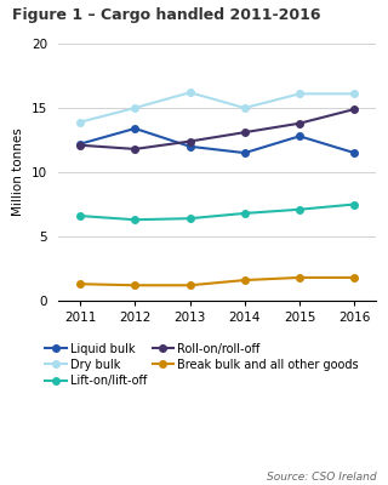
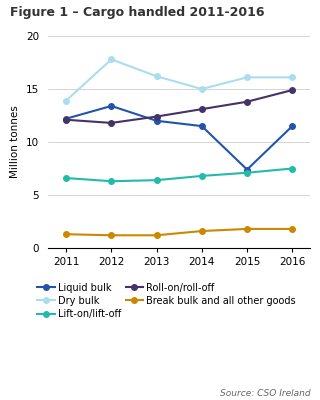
Dry bulk/2012: 15.0 -> 17.8
Liquid bulk/2015: 12.8 -> 7.4
